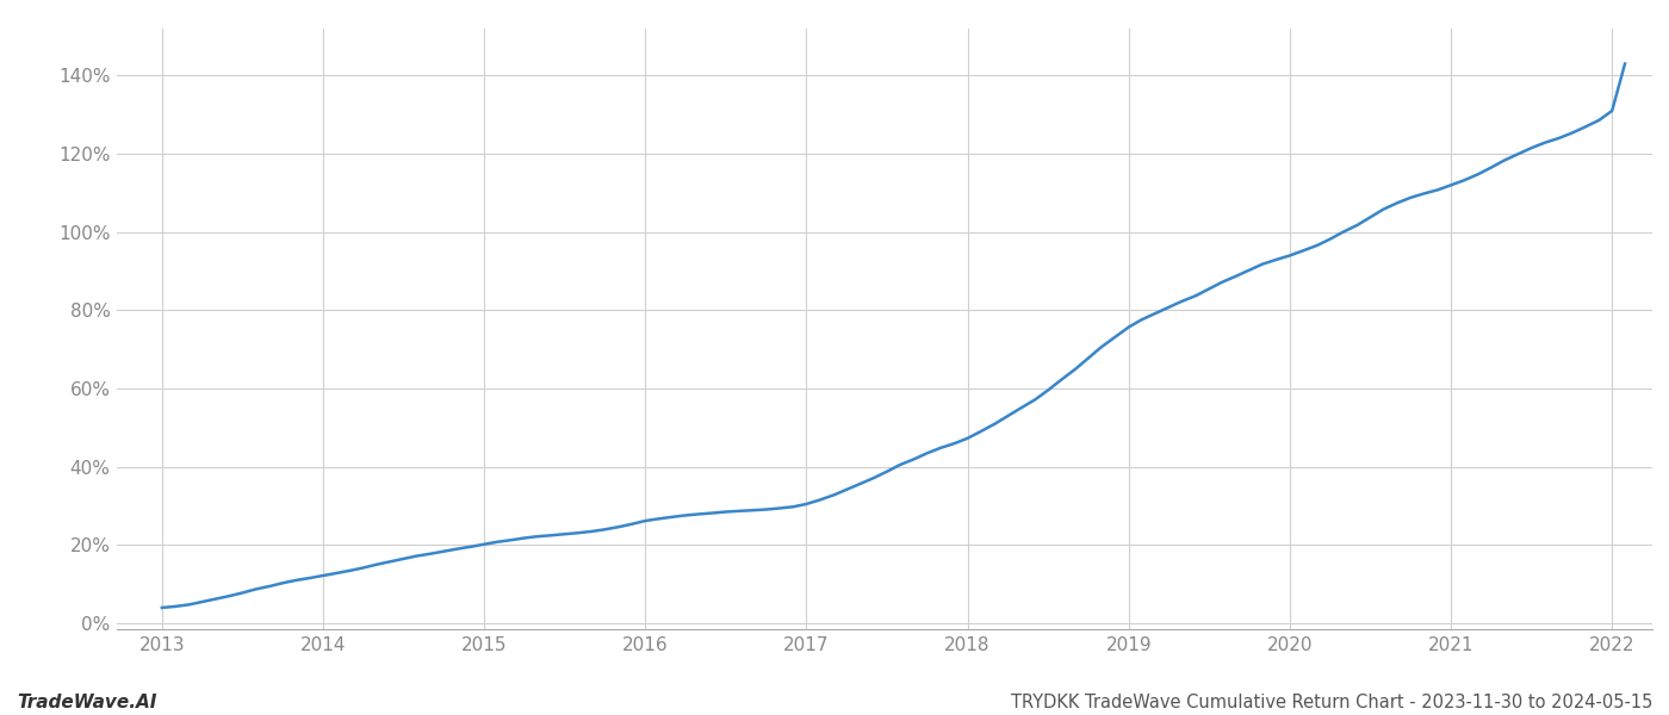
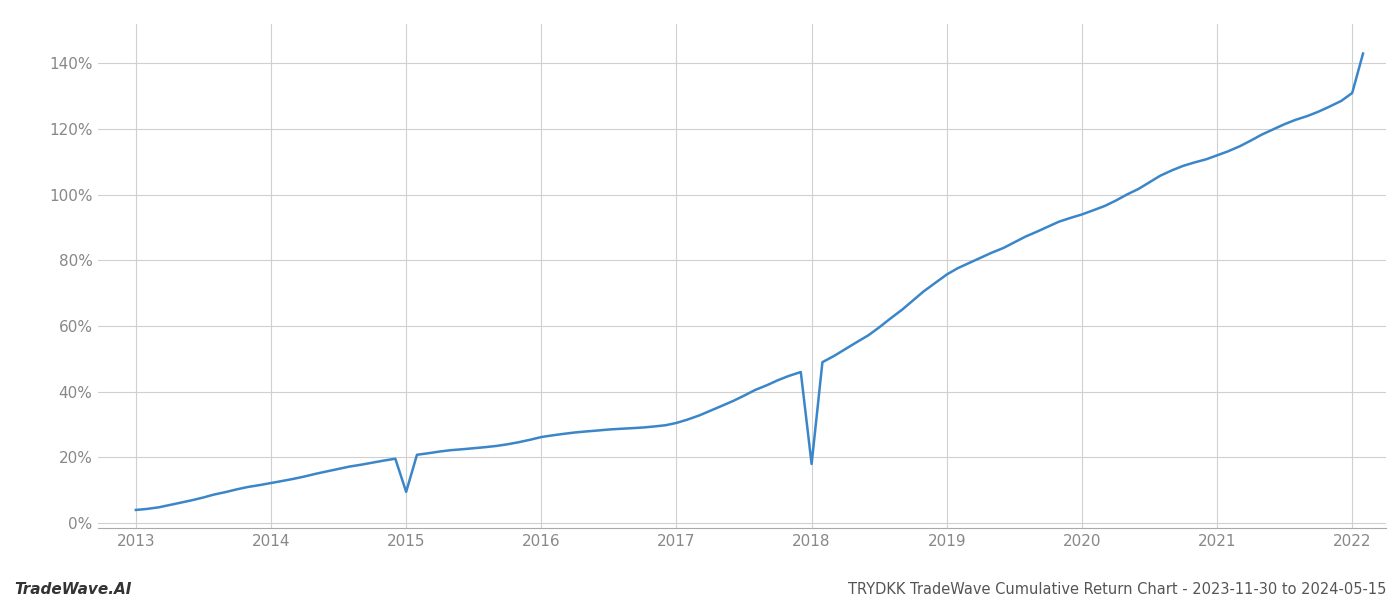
2015: 20.2% -> 9.5%
2018: 47.3% -> 18.0%
